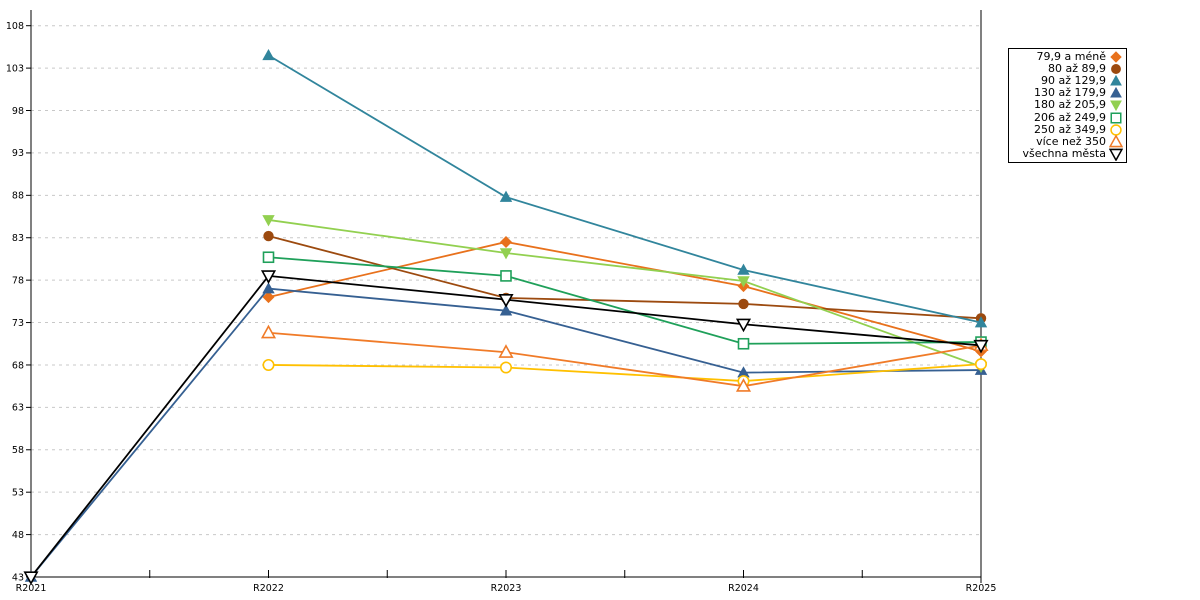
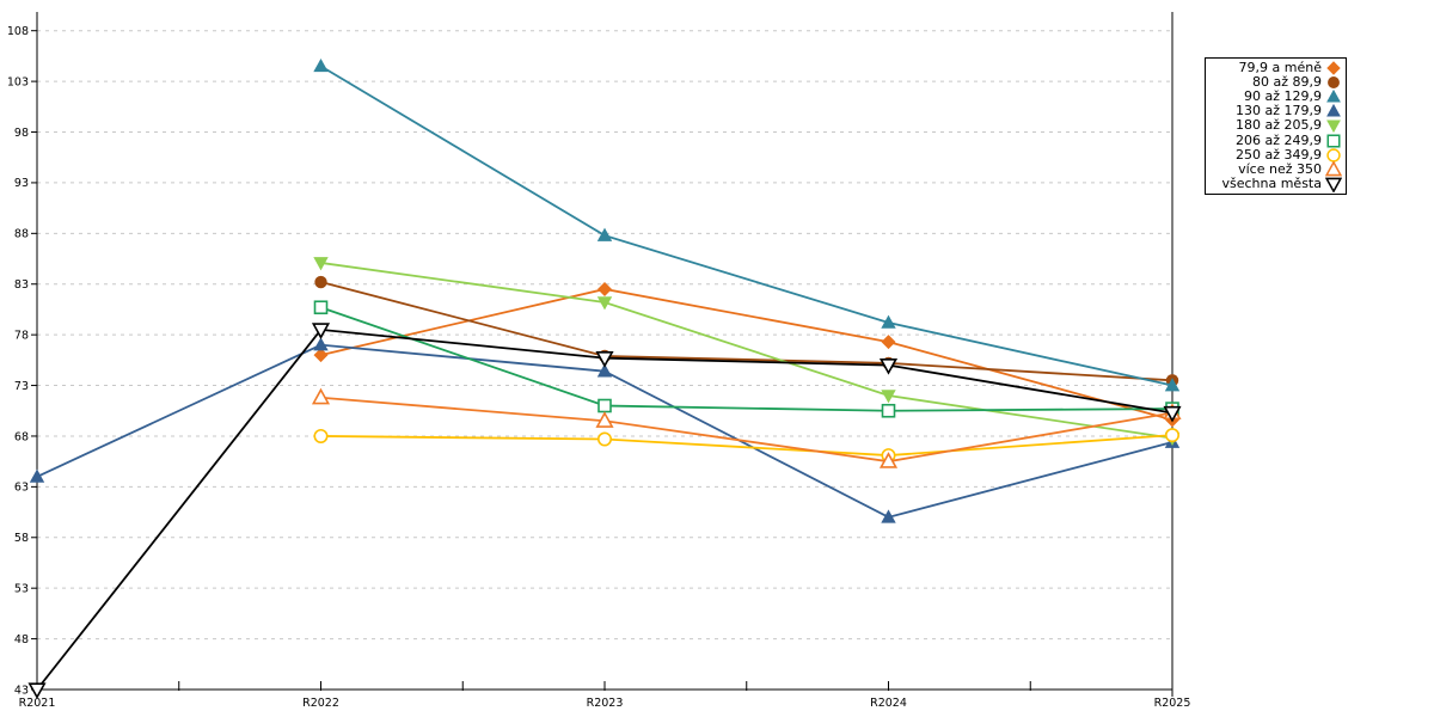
130 až 179,9/R2021: 43 -> 64
206 až 249,9/R2023: 78 -> 71
130 až 179,9/R2024: 67 -> 60
180 až 205,9/R2024: 78 -> 72
všechna města/R2024: 73 -> 75
